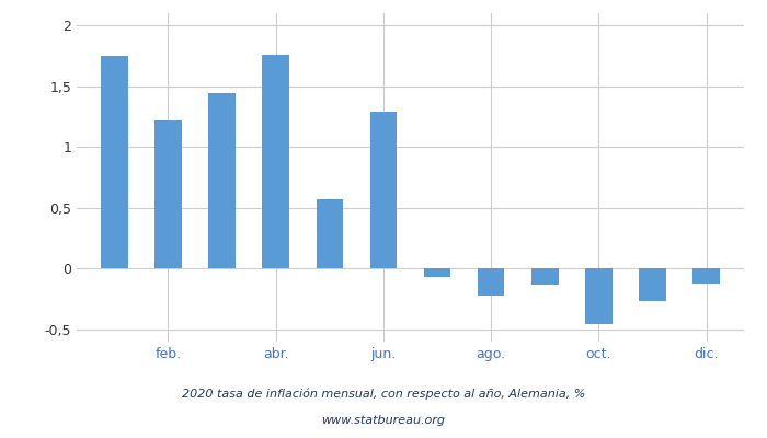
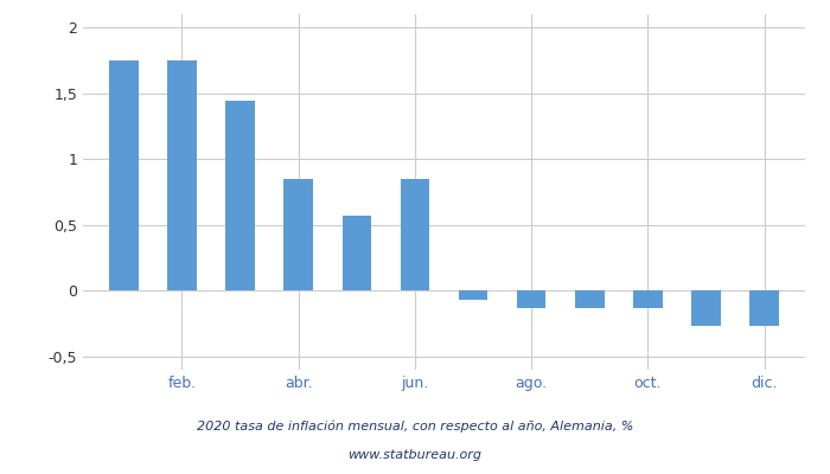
feb.: 1,22 -> 1,75
abr.: 1,76 -> 0,85
jun.: 1,29 -> 0,85
ago.: -0,22 -> -0,13
oct.: -0,46 -> -0,13
dic.: -0,12 -> -0,27
